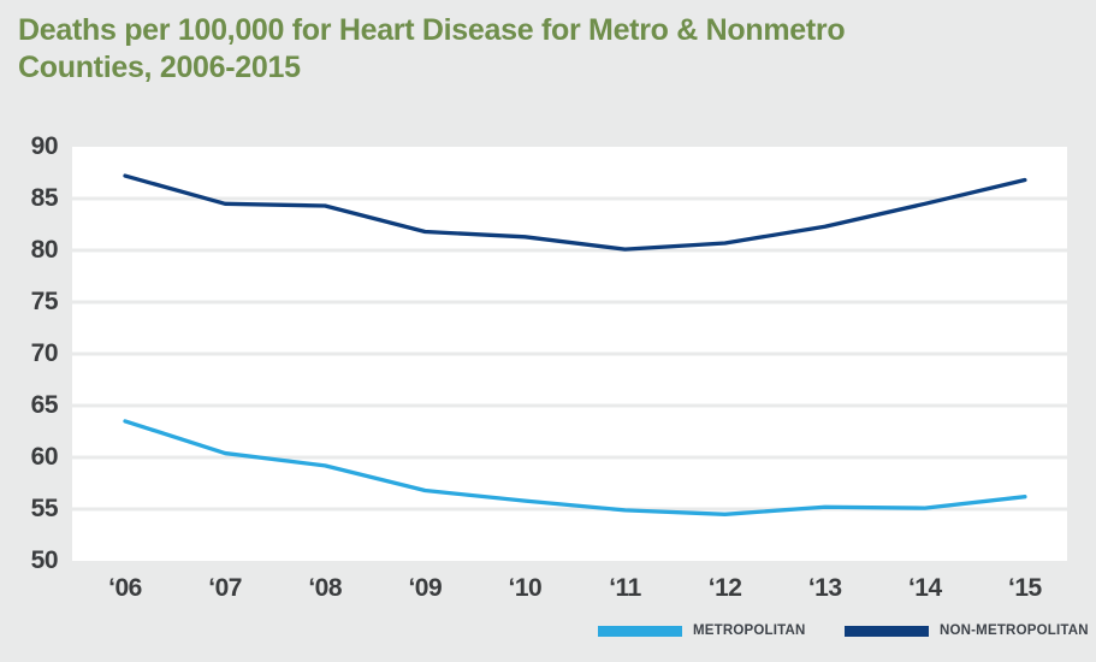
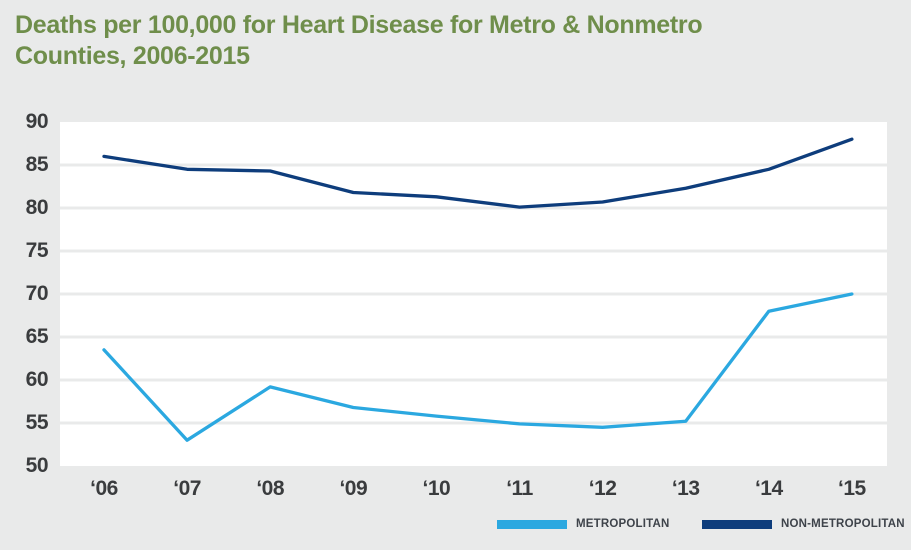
NON-METROPOLITAN/‘06: 87 -> 86
METROPOLITAN/‘07: 60 -> 53
METROPOLITAN/‘14: 55 -> 68
METROPOLITAN/‘15: 56 -> 70
NON-METROPOLITAN/‘15: 87 -> 88
